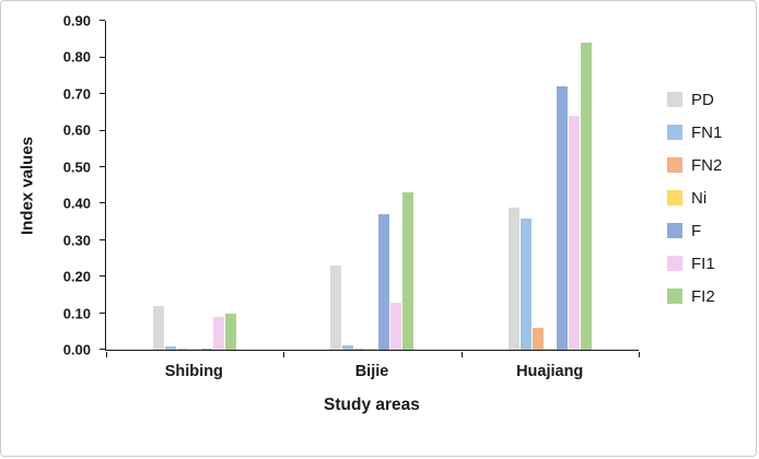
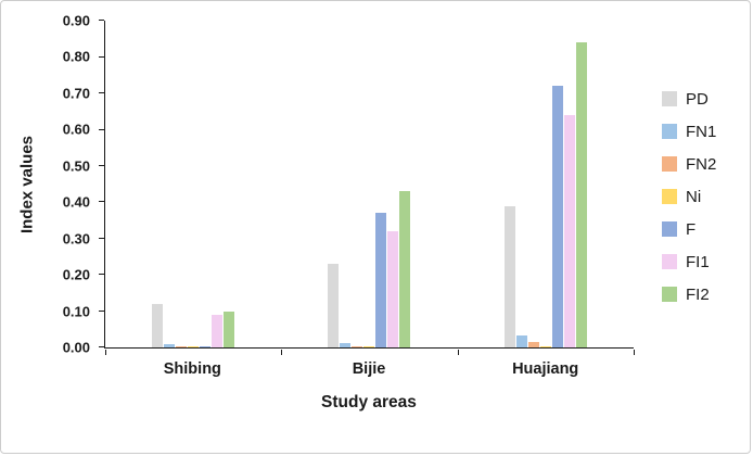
FI1/Bijie: 0.13 -> 0.32
FN1/Huajiang: 0.36 -> 0.03
FN2/Huajiang: 0.06 -> 0.01
